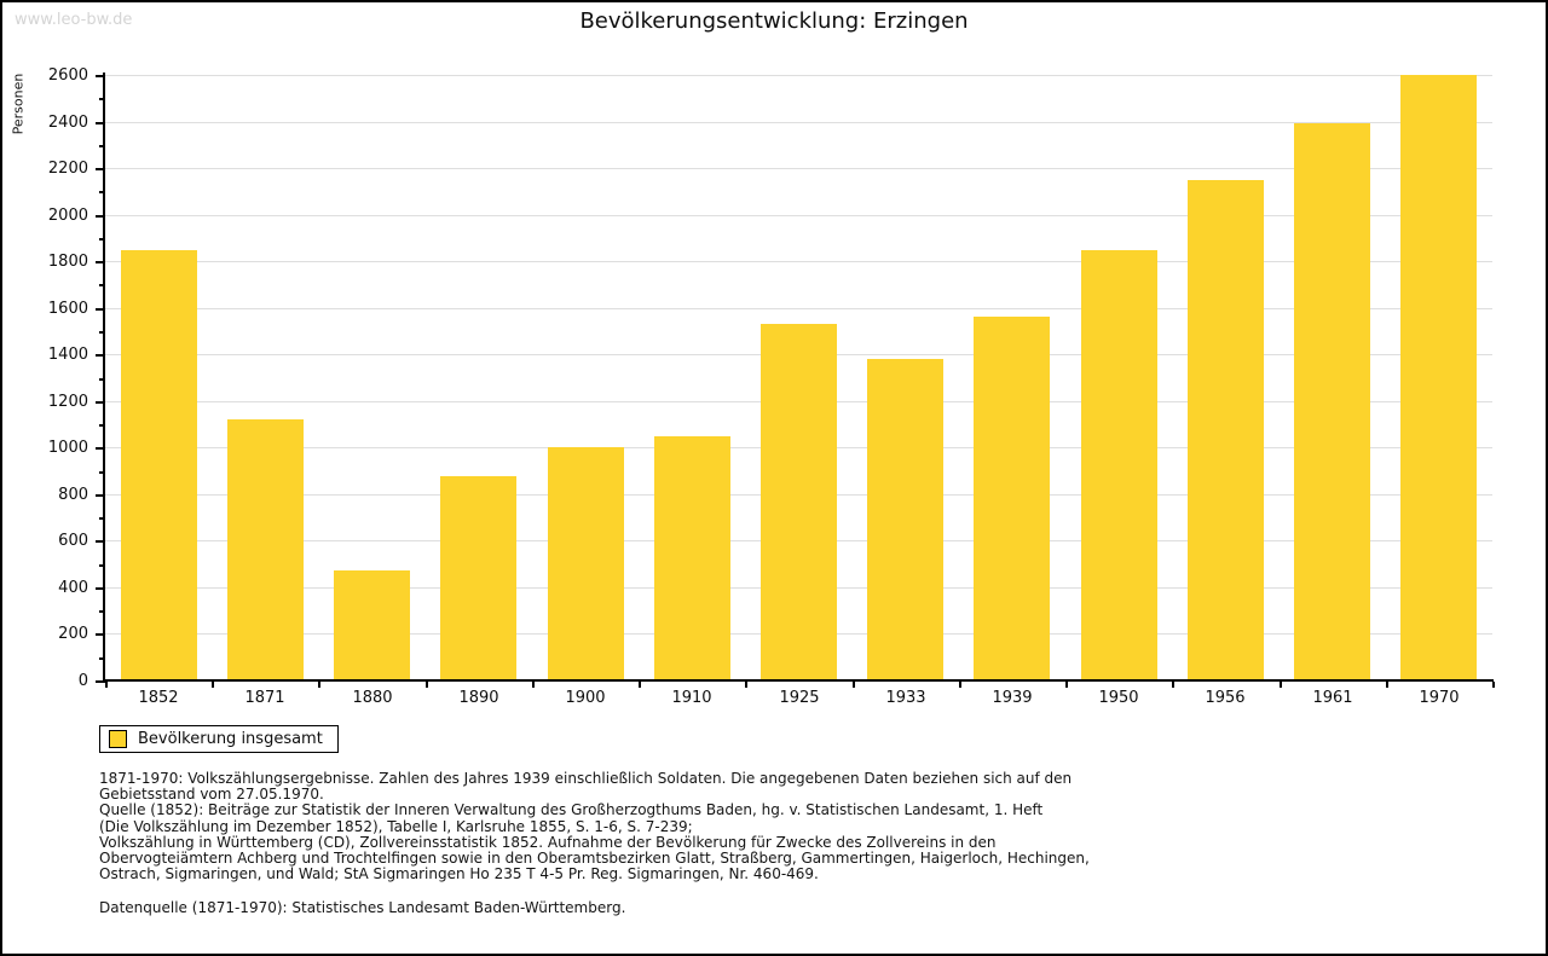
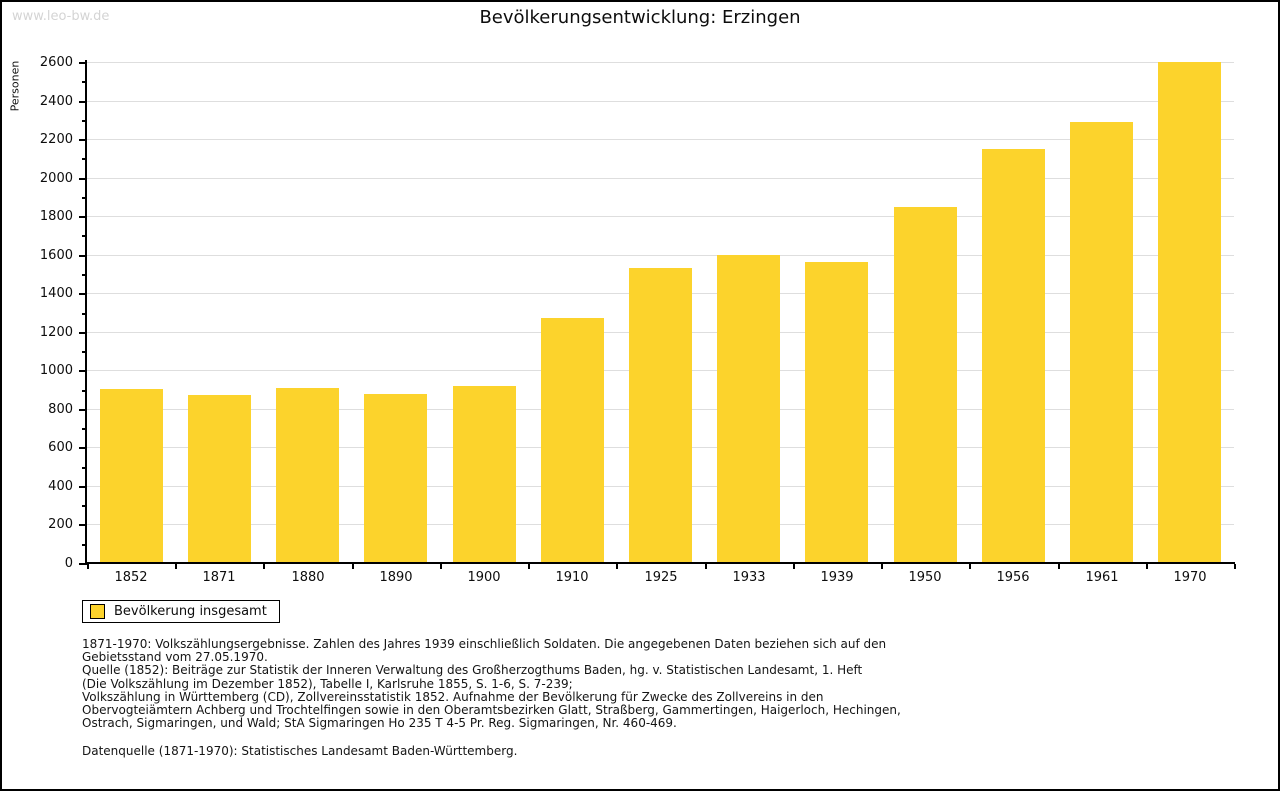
1852: 1850 -> 900
1871: 1120 -> 870
1880: 470 -> 910
1900: 1000 -> 920
1910: 1050 -> 1270
1933: 1380 -> 1600
1961: 2390 -> 2290
